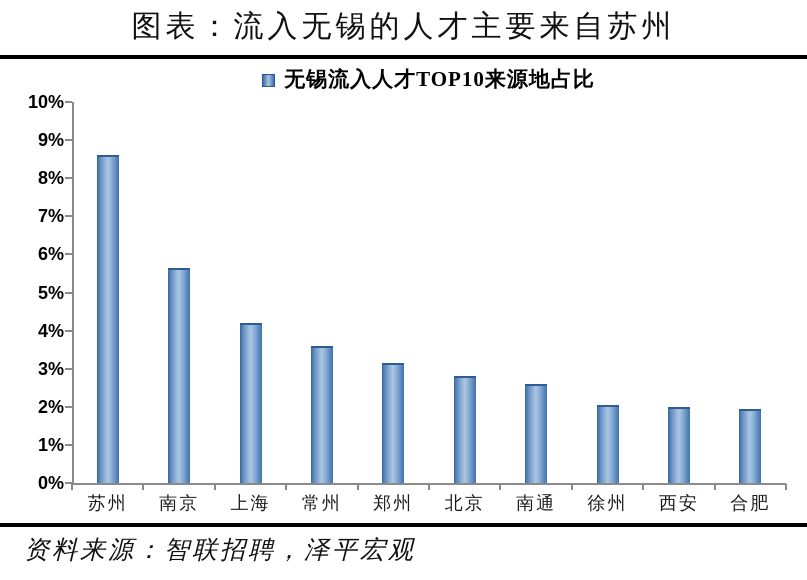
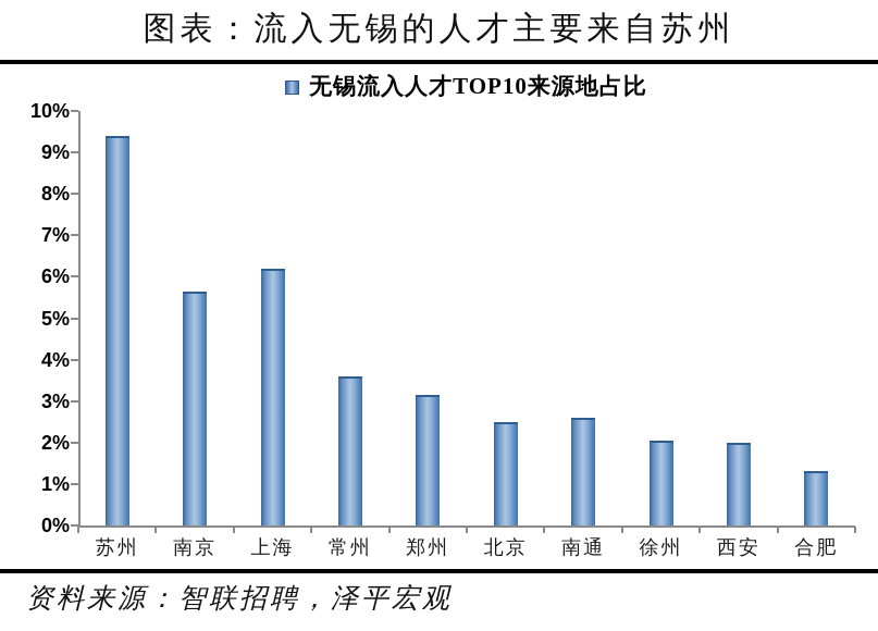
苏州: 8.6% -> 9.4%
上海: 4.2% -> 6.2%
北京: 2.8% -> 2.5%
合肥: 1.9% -> 1.3%
